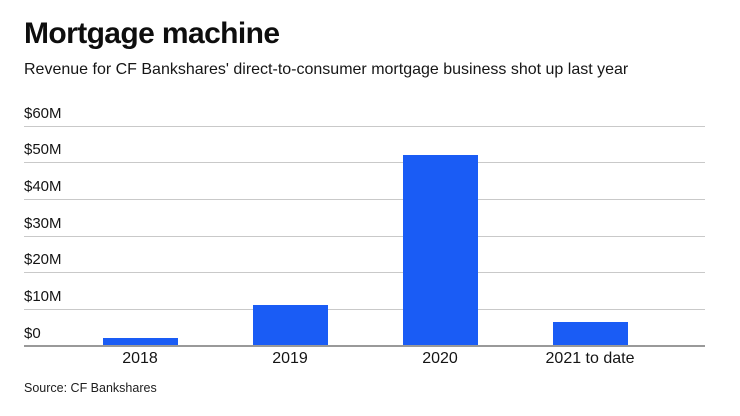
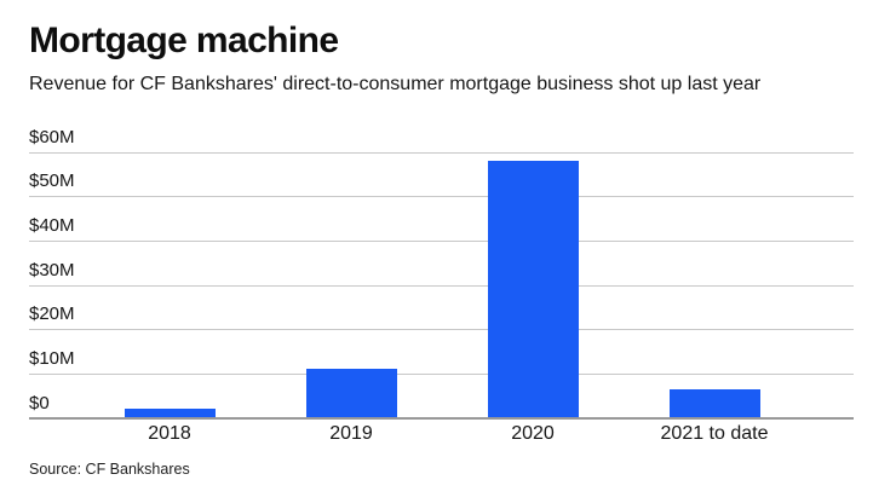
2020: $52M -> $58M
